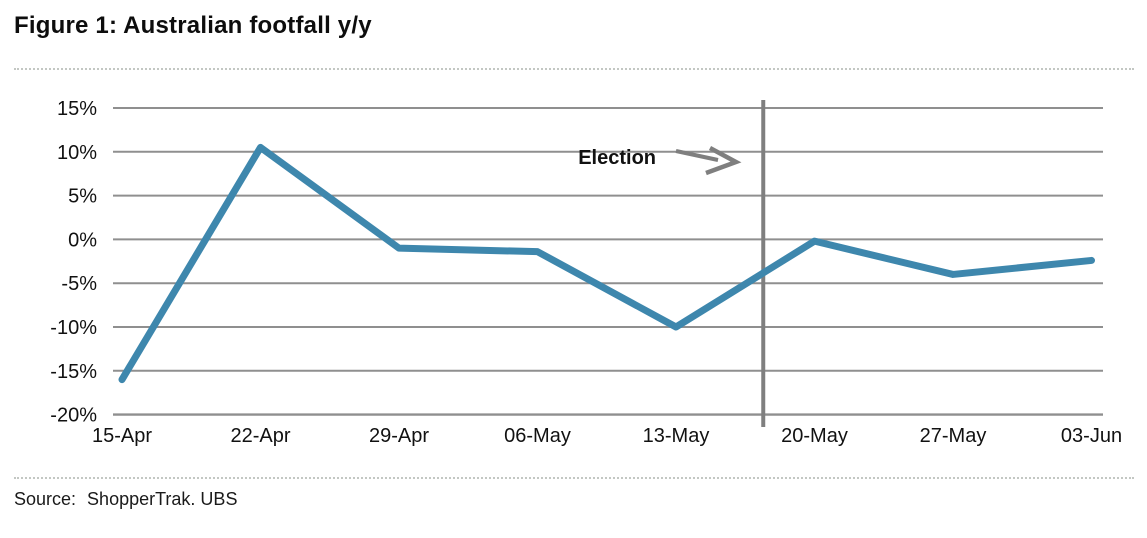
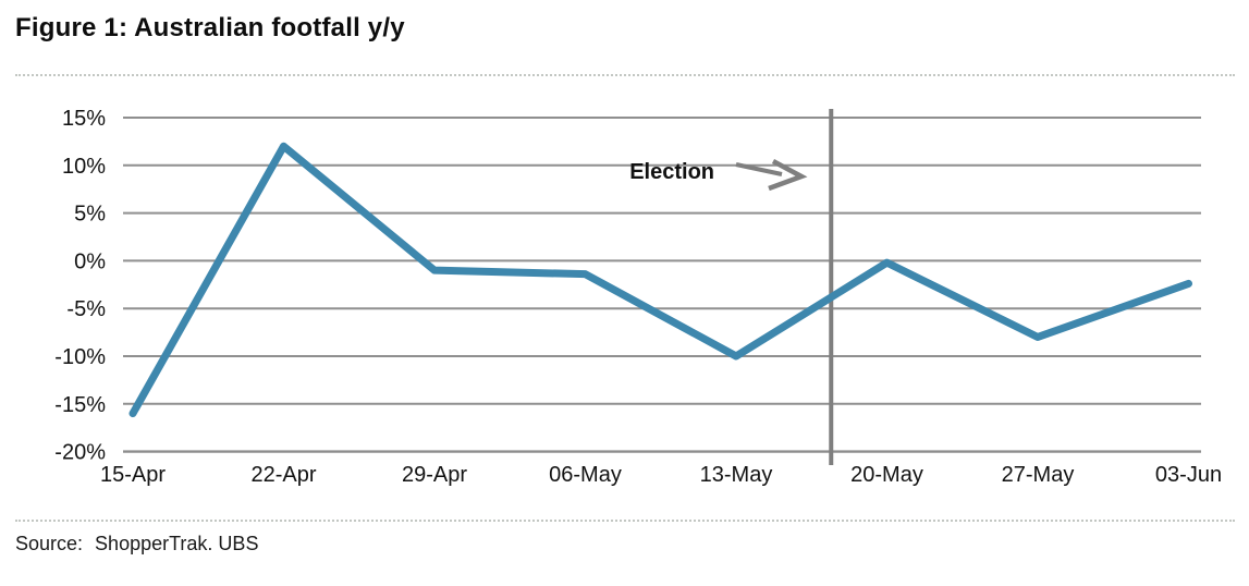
22-Apr: 10% -> 12%
27-May: -4% -> -8%
